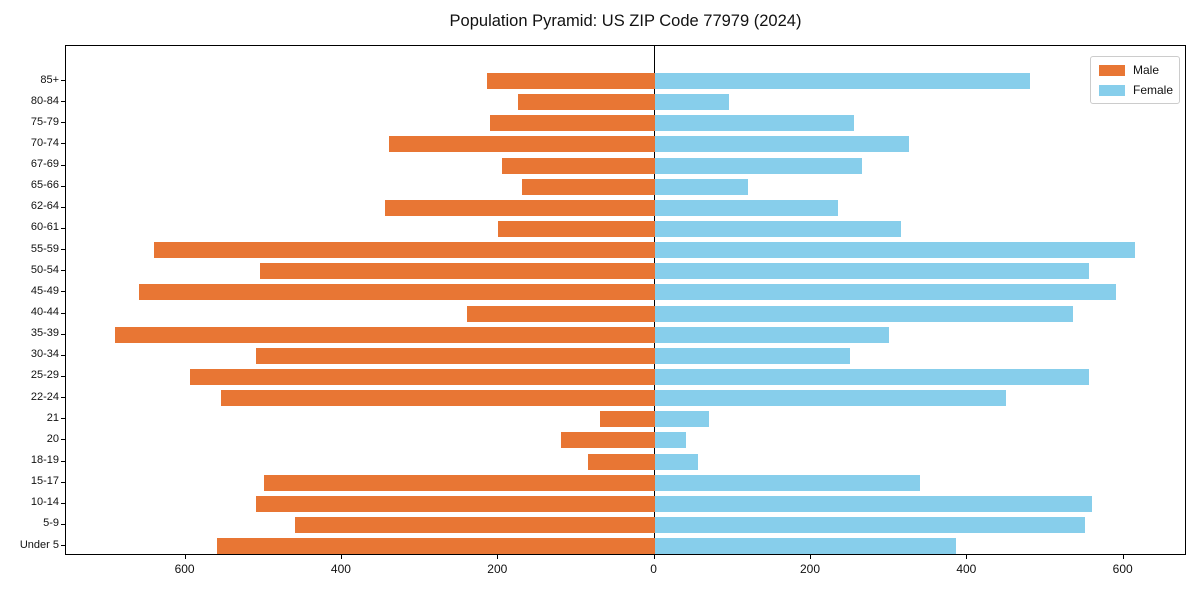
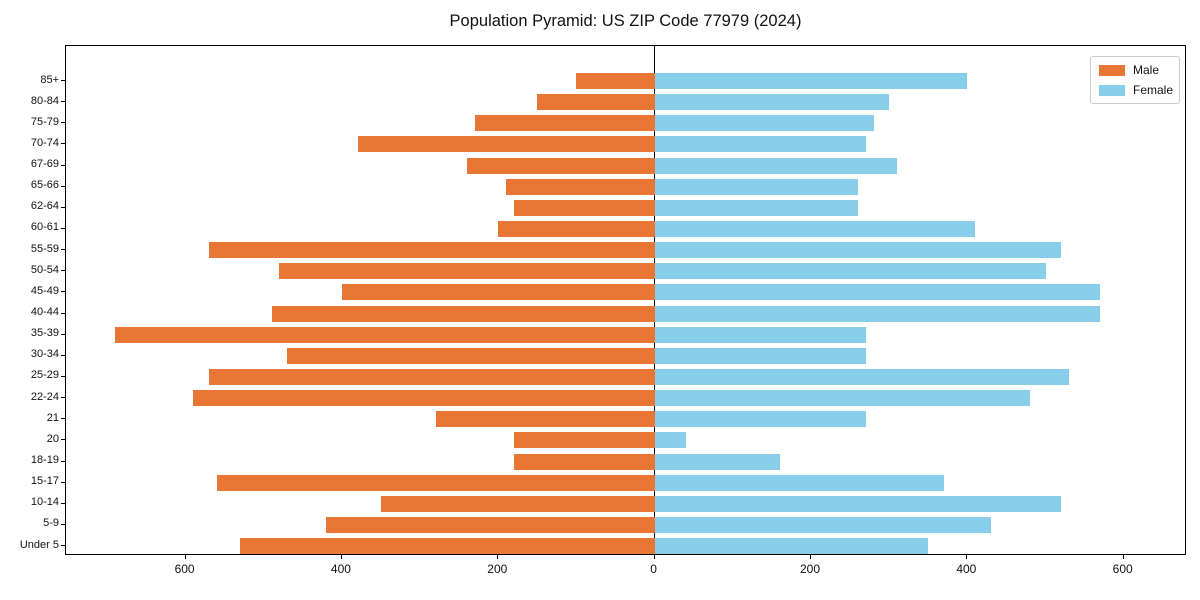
Male/85+: 220 -> 100
Female/85+: 480 -> 400
Male/80-84: 180 -> 150
Female/80-84: 100 -> 300
Male/75-79: 210 -> 230
Female/75-79: 260 -> 280
Male/70-74: 340 -> 380
Female/70-74: 320 -> 270
Male/67-69: 200 -> 240
Female/67-69: 260 -> 310
Male/65-66: 170 -> 190
Female/65-66: 120 -> 260
Male/62-64: 340 -> 180
Female/62-64: 240 -> 260
Female/60-61: 320 -> 410
Male/55-59: 640 -> 570
Female/55-59: 620 -> 520
Male/50-54: 500 -> 480
Female/50-54: 560 -> 500
Male/45-49: 660 -> 400
Female/45-49: 590 -> 570
Male/40-44: 240 -> 490
Female/40-44: 540 -> 570
Female/35-39: 300 -> 270
Male/30-34: 510 -> 470
Female/30-34: 250 -> 270
Male/25-29: 600 -> 570
Female/25-29: 560 -> 530
Male/22-24: 560 -> 590
Female/22-24: 450 -> 480
Male/21: 70 -> 280
Female/21: 70 -> 270
Male/20: 120 -> 180
Male/18-19: 80 -> 180
Female/18-19: 60 -> 160
Male/15-17: 500 -> 560
Female/15-17: 340 -> 370
Male/10-14: 510 -> 350
Female/10-14: 560 -> 520
Male/5-9: 460 -> 420
Female/5-9: 550 -> 430
Male/Under 5: 560 -> 530
Female/Under 5: 380 -> 350
